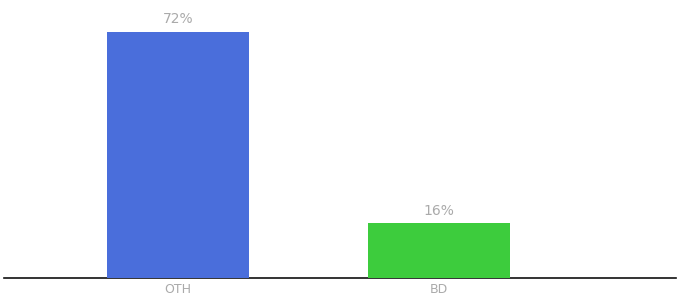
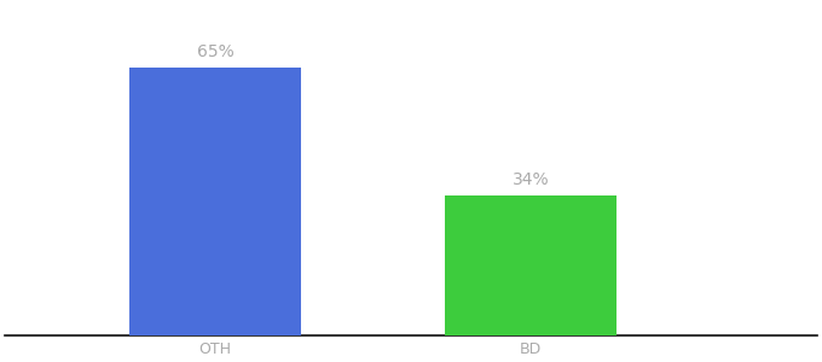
OTH: 72% -> 65%
BD: 16% -> 34%
